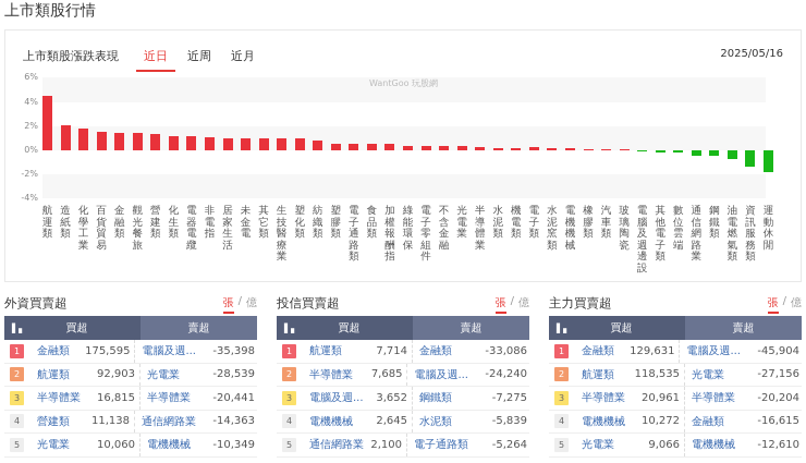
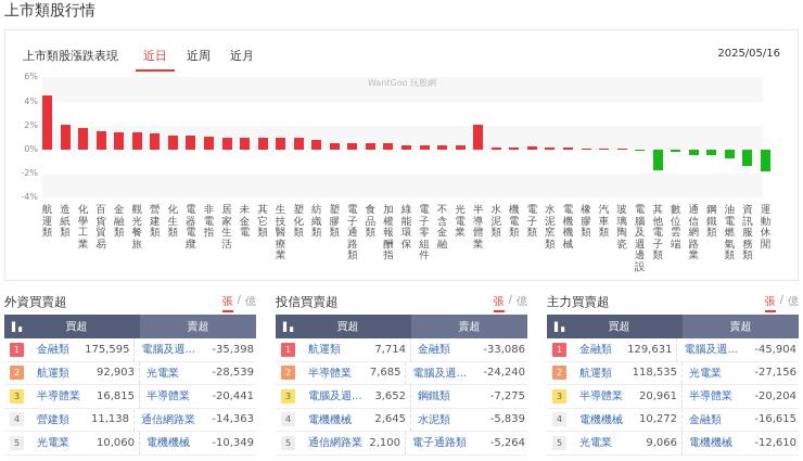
半導體業: 0.3% -> 2.1%
其他電子類: -0.2% -> -1.7%
